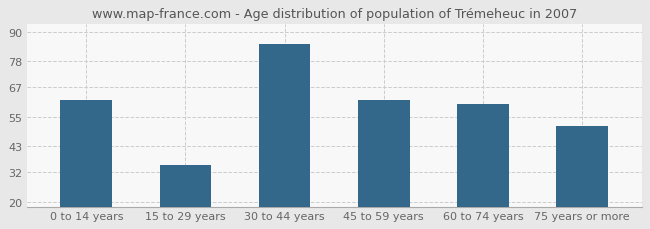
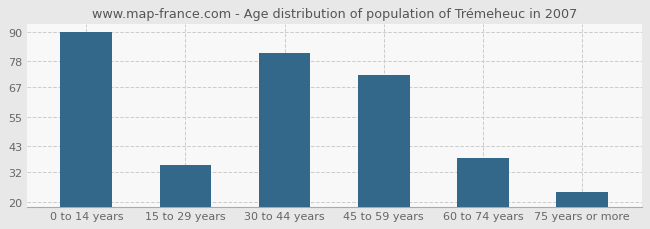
0 to 14 years: 62 -> 90
30 to 44 years: 85 -> 81
45 to 59 years: 62 -> 72
60 to 74 years: 60 -> 38
75 years or more: 51 -> 24
